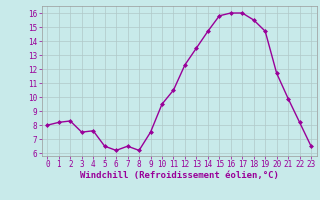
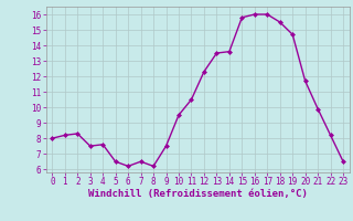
14: 14.7 -> 13.6
